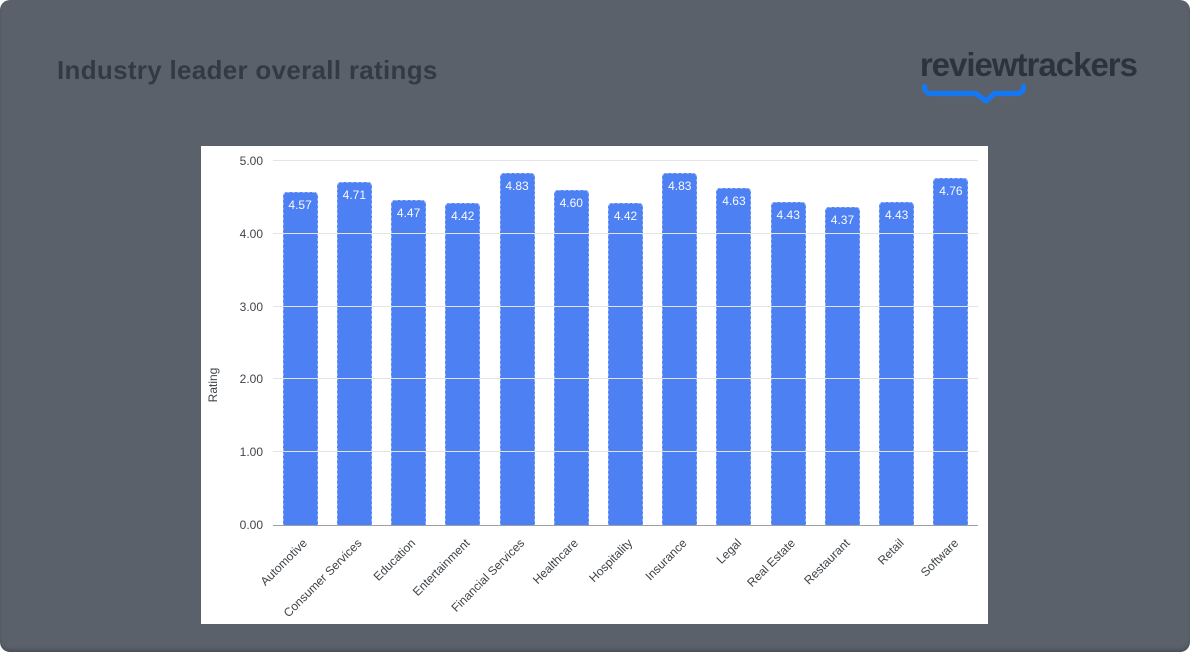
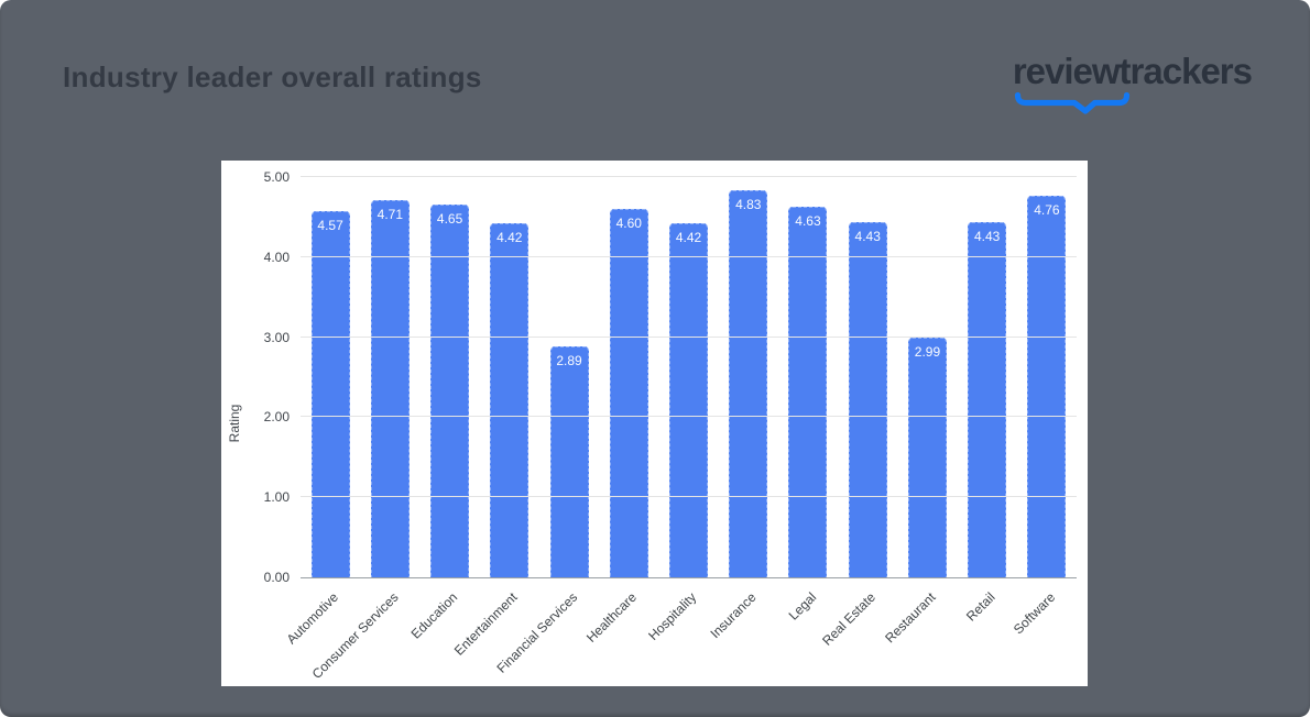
Education: 4.47 -> 4.65
Financial Services: 4.83 -> 2.89
Restaurant: 4.37 -> 2.99
